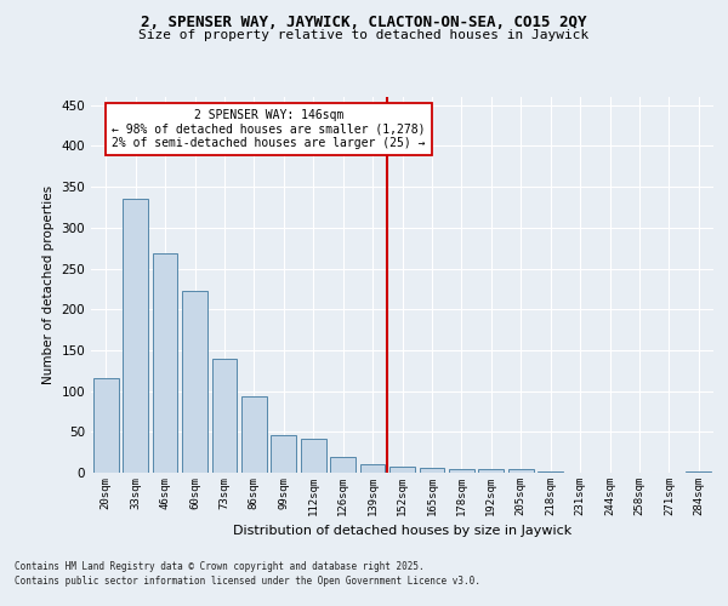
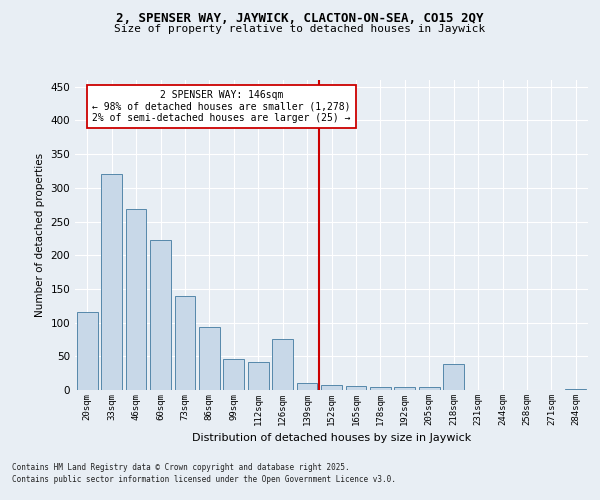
33sqm: 335 -> 320
126sqm: 19 -> 76
218sqm: 1 -> 38
